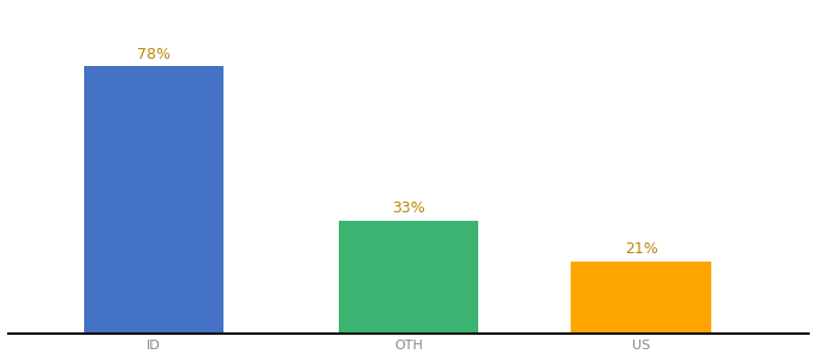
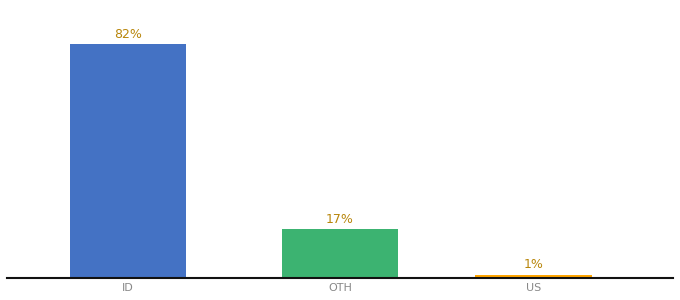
ID: 78% -> 82%
OTH: 33% -> 17%
US: 21% -> 1%
